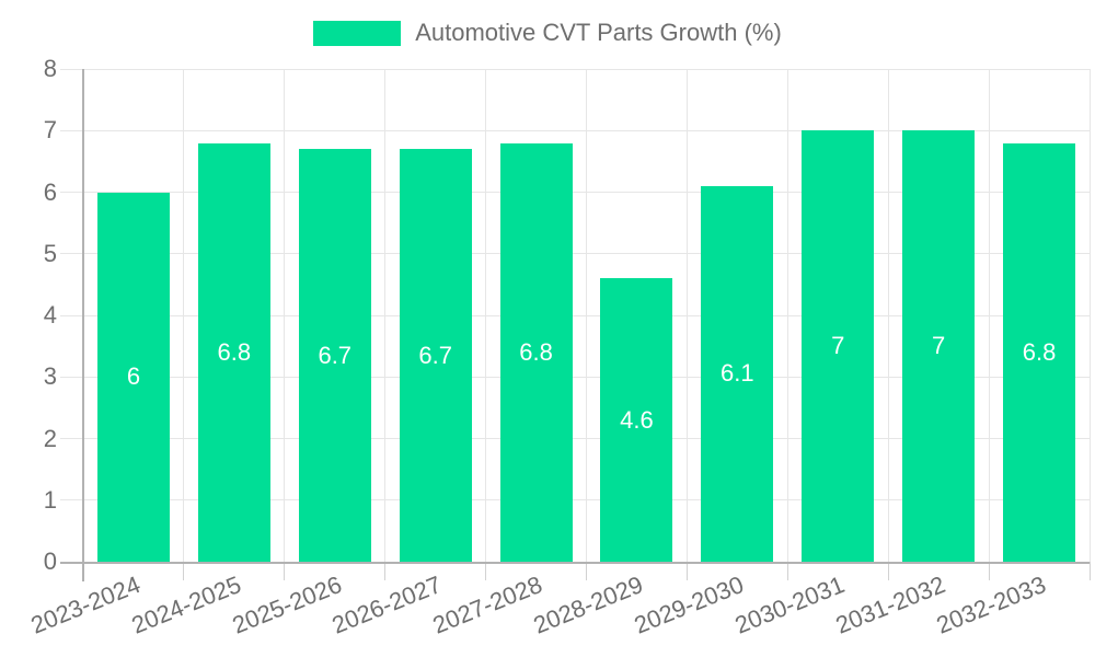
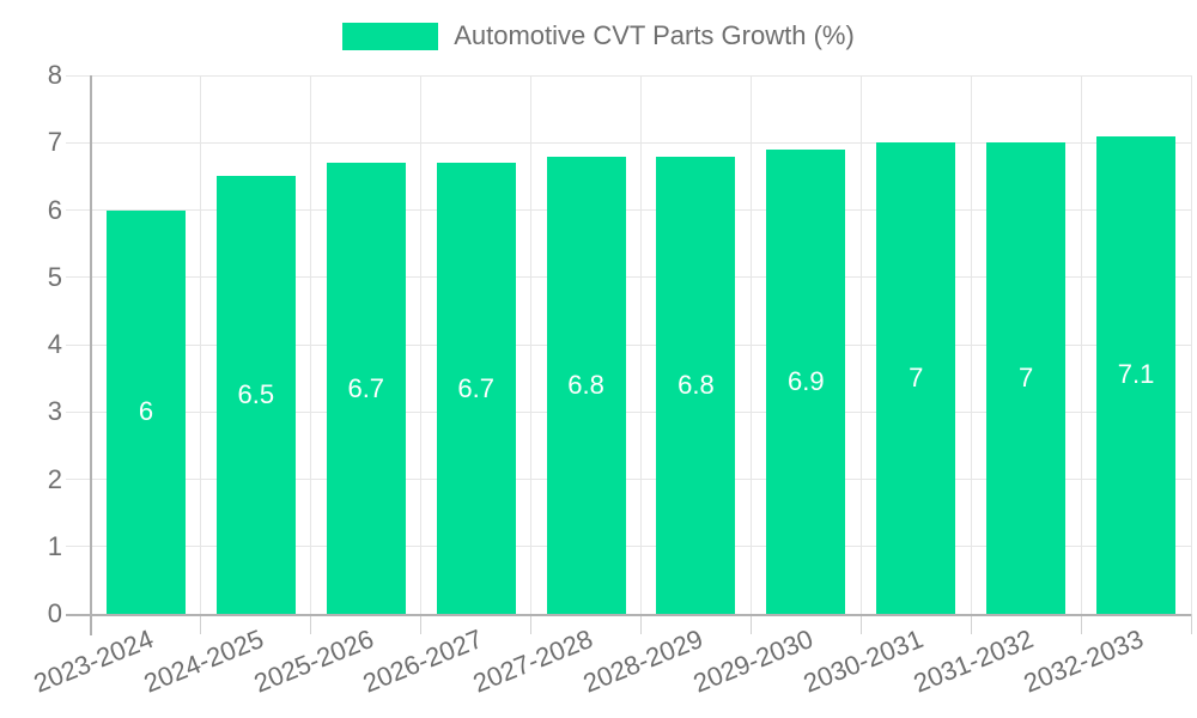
2024-2025: 6.8 -> 6.5
2028-2029: 4.6 -> 6.8
2029-2030: 6.1 -> 6.9
2032-2033: 6.8 -> 7.1
